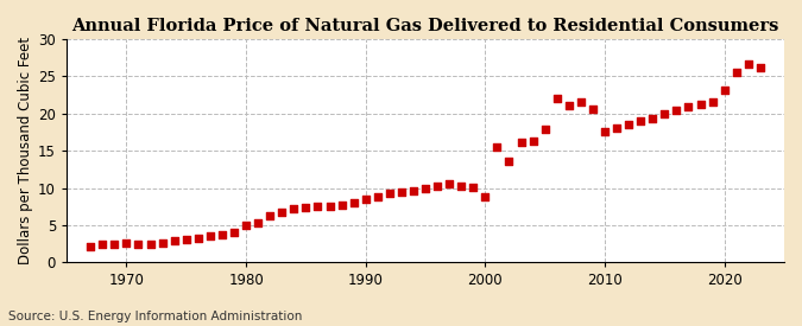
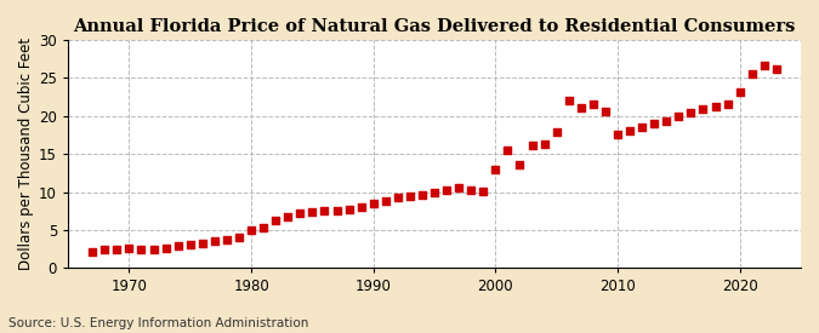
2000: 8.8 -> 13.0
